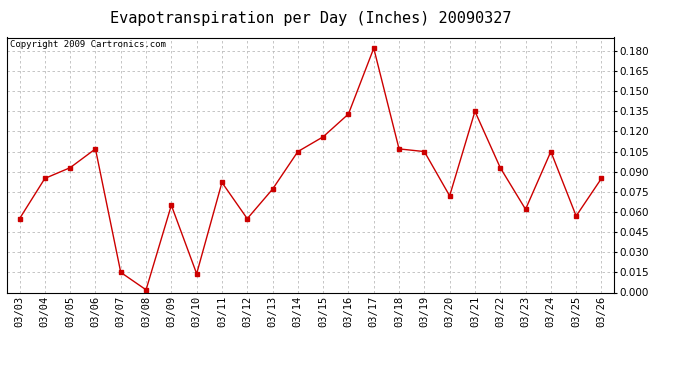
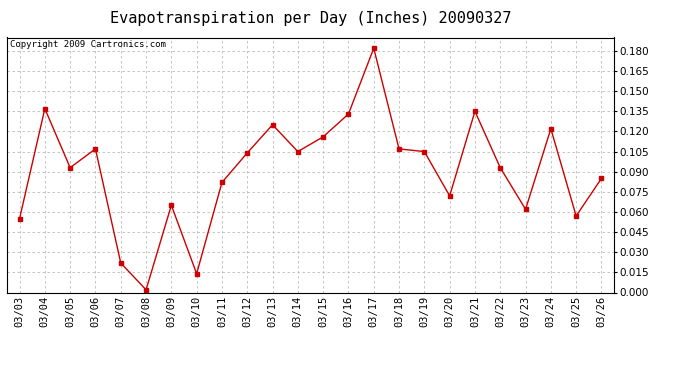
03/04: 0.085 -> 0.137
03/07: 0.015 -> 0.022
03/12: 0.055 -> 0.104
03/13: 0.077 -> 0.125
03/24: 0.105 -> 0.122
